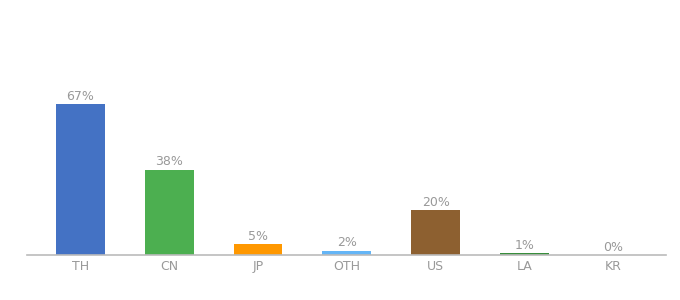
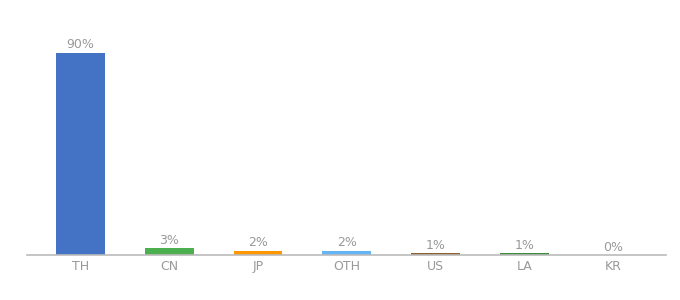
TH: 67% -> 90%
CN: 38% -> 3%
JP: 5% -> 2%
US: 20% -> 1%
